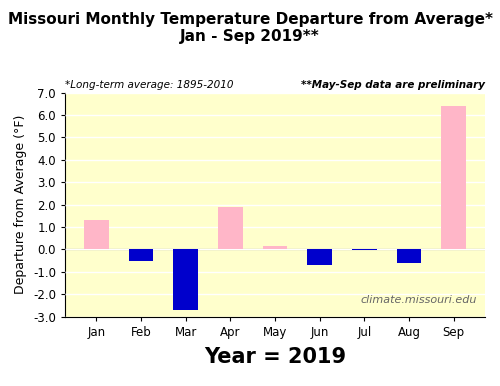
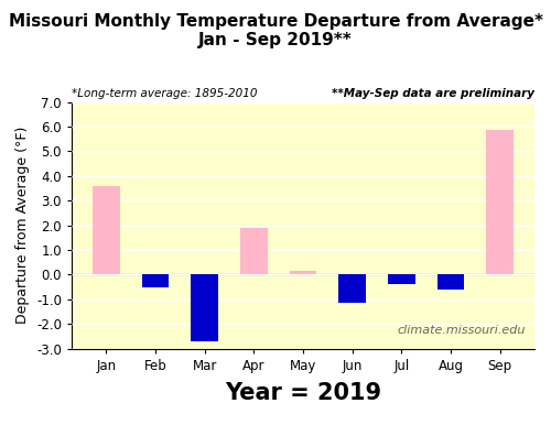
Jan: 1.30 -> 3.60
Jun: -0.70 -> -1.15
Jul: -0.05 -> -0.40
Sep: 6.40 -> 5.85
